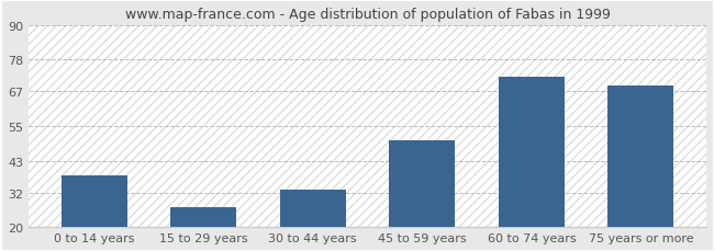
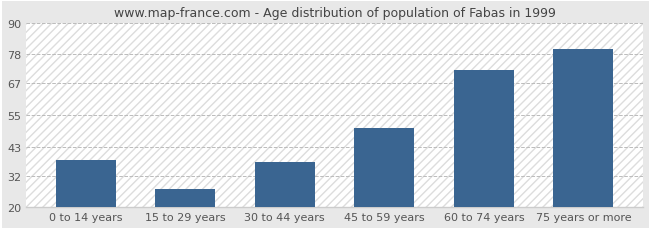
30 to 44 years: 33 -> 37
75 years or more: 69 -> 80
